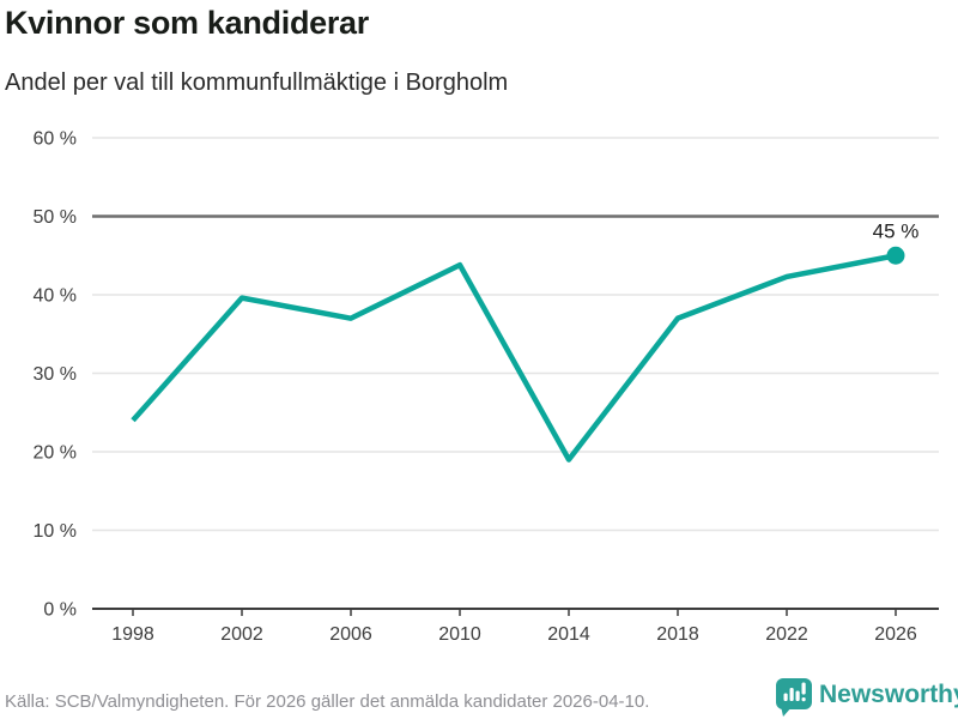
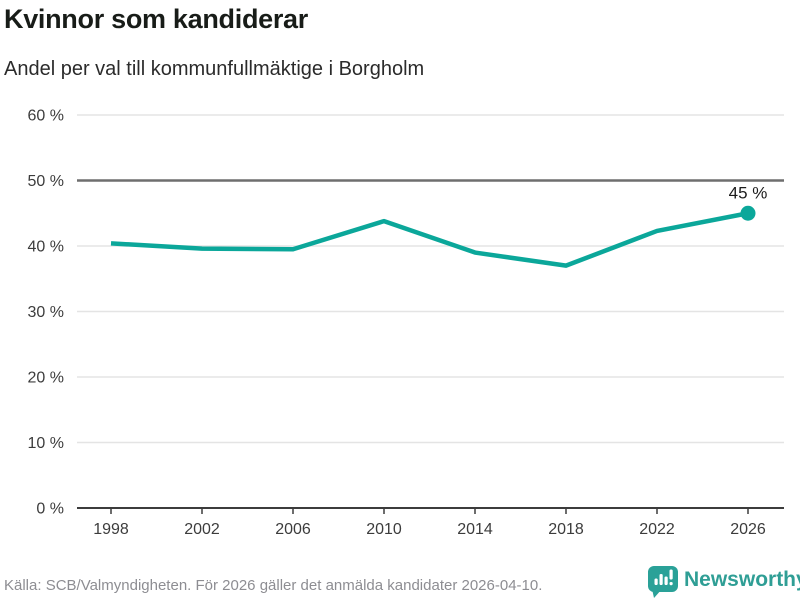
1998: 24% -> 40%
2006: 37% -> 40%
2014: 19% -> 39%
